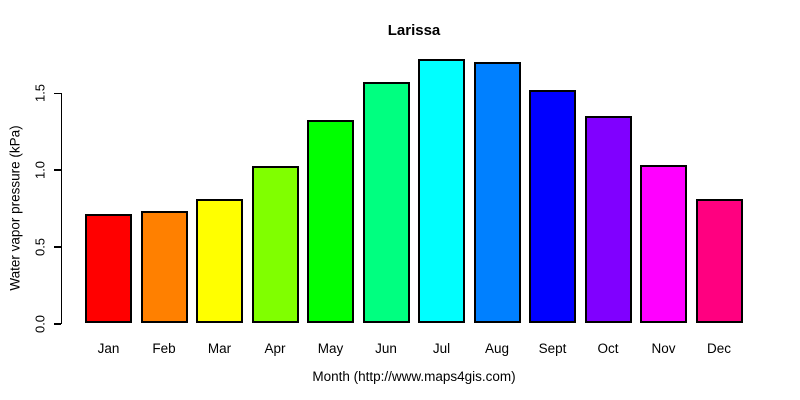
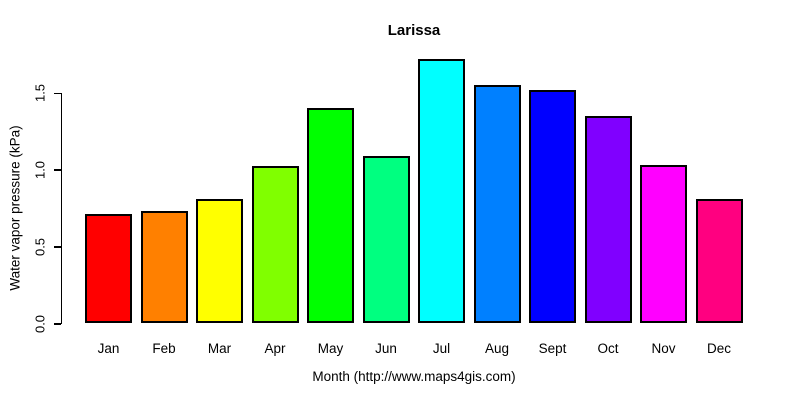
May: 1.32 -> 1.40
Jun: 1.57 -> 1.09
Aug: 1.70 -> 1.55
